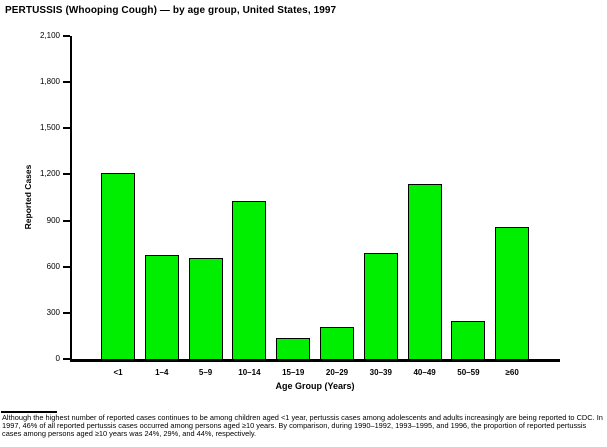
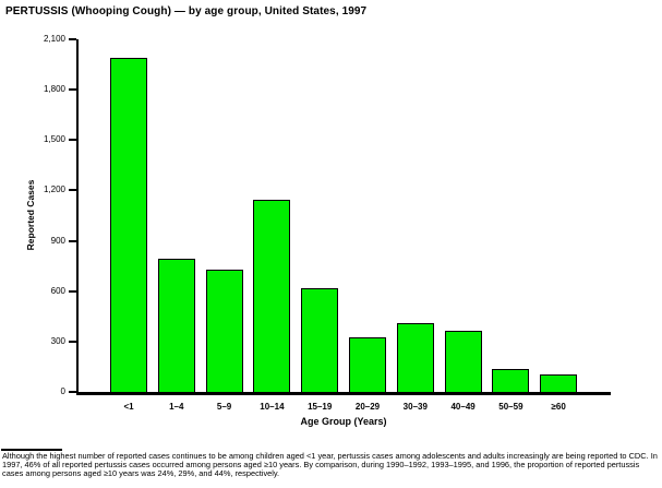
<1: 1200 -> 1980
1–4: 670 -> 780
5–9: 650 -> 720
10–14: 1020 -> 1140
15–19: 130 -> 610
20–29: 200 -> 320
30–39: 680 -> 400
40–49: 1130 -> 360
50–59: 240 -> 130
≥60: 850 -> 100
